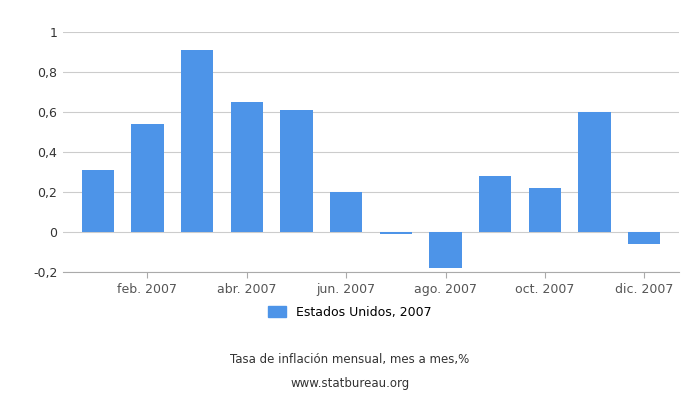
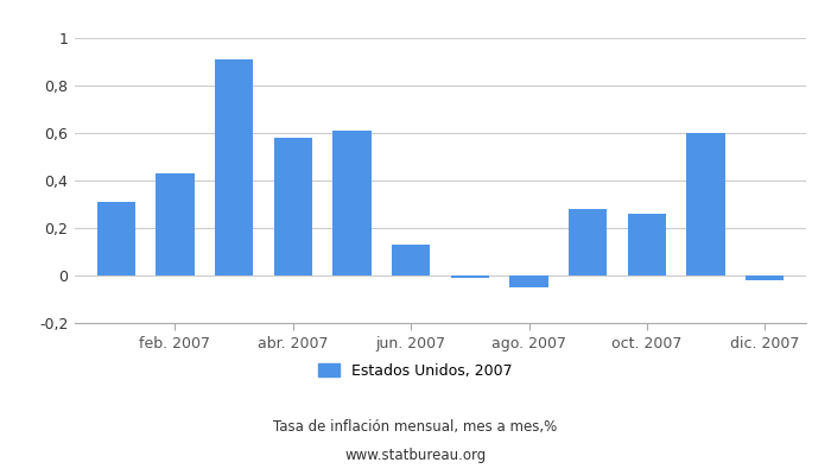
feb. 2007: 0,54 -> 0,43
abr. 2007: 0,65 -> 0,58
jun. 2007: 0,20 -> 0,13
ago. 2007: -0,18 -> -0,05
oct. 2007: 0,22 -> 0,26
dic. 2007: -0,06 -> -0,02
